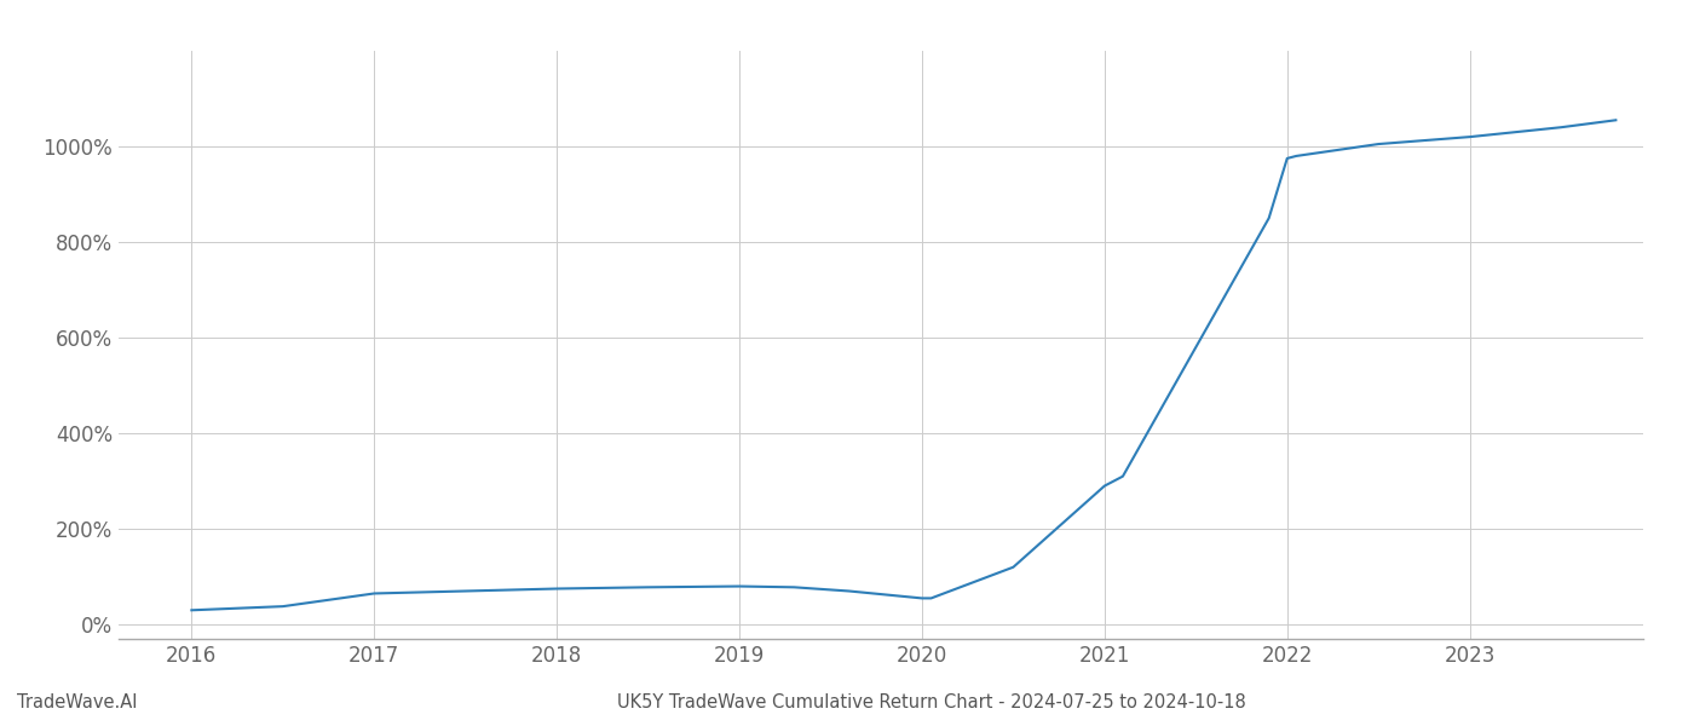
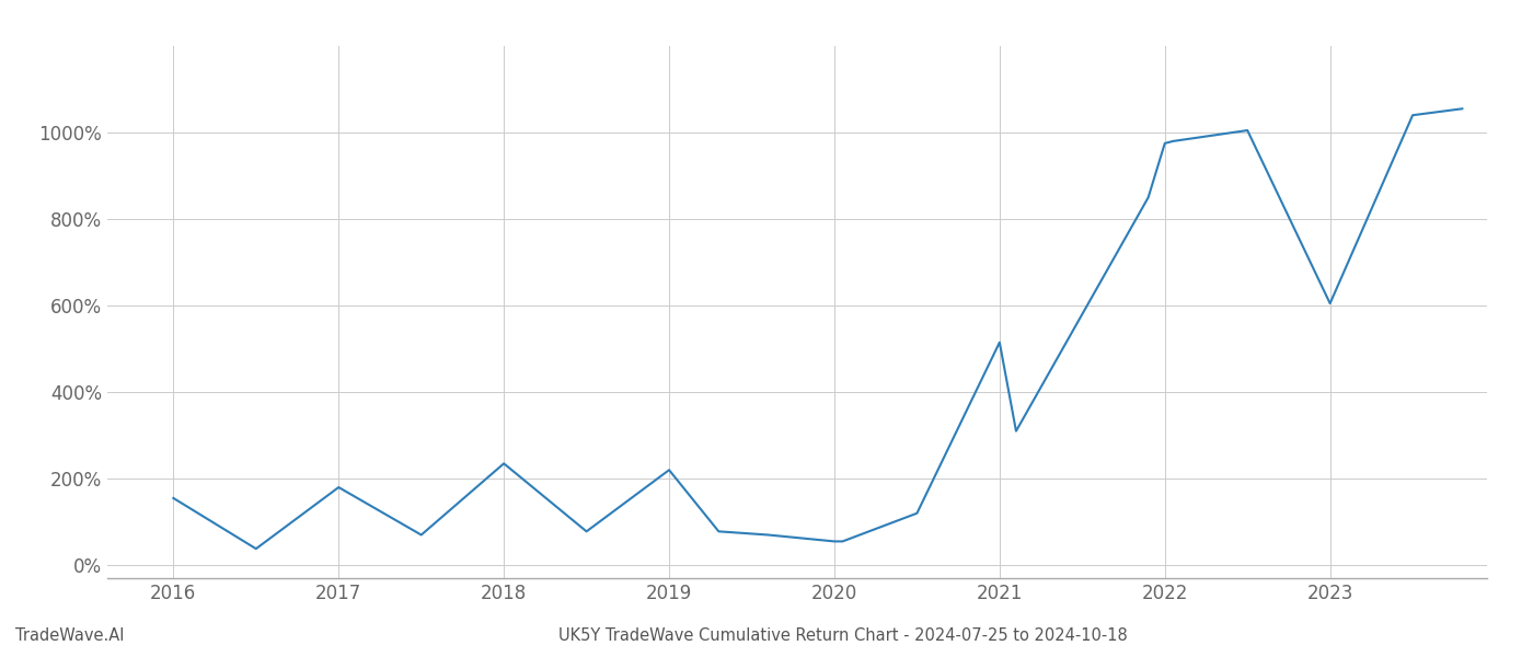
2016: 30% -> 155%
2017: 65% -> 180%
2018: 75% -> 235%
2019: 80% -> 220%
2021: 290% -> 515%
2023: 1020% -> 605%
